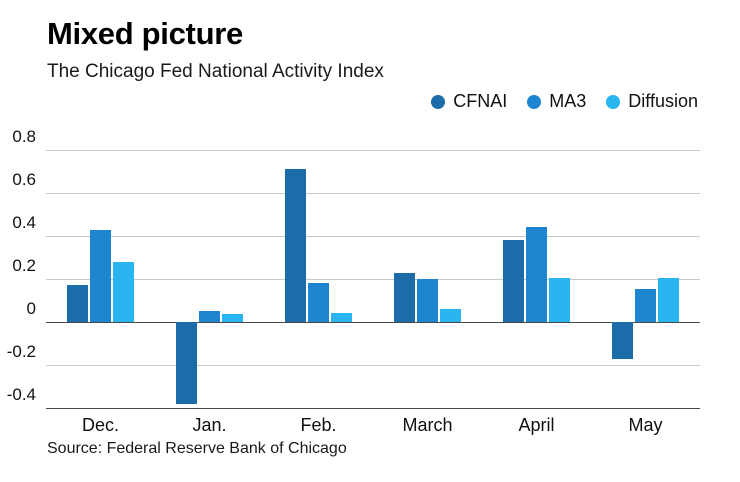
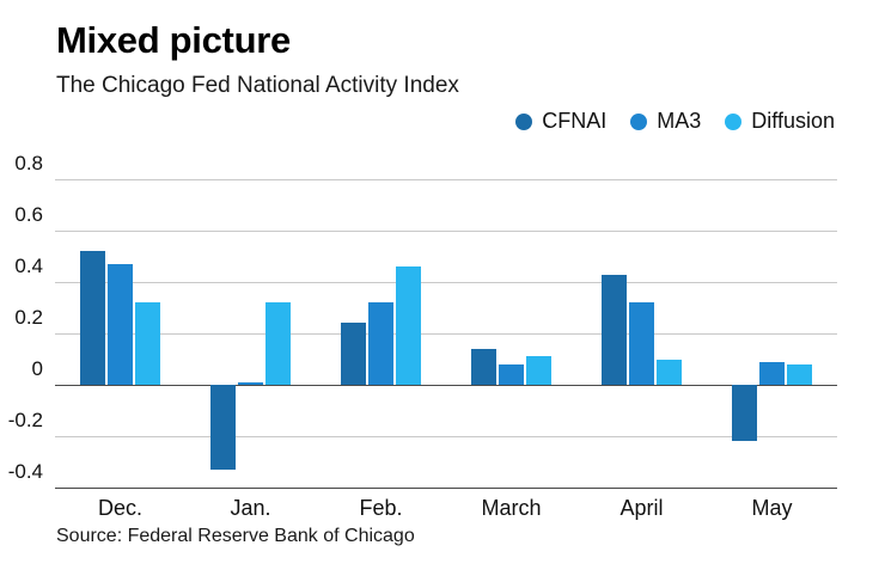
CFNAI/Dec.: 0.17 -> 0.52
MA3/Dec.: 0.43 -> 0.47
Diffusion/Dec.: 0.28 -> 0.32
CFNAI/Jan.: -0.38 -> -0.33
MA3/Jan.: 0.05 -> 0.01
Diffusion/Jan.: 0.04 -> 0.32
CFNAI/Feb.: 0.71 -> 0.24
MA3/Feb.: 0.18 -> 0.32
Diffusion/Feb.: 0.04 -> 0.46
CFNAI/March: 0.23 -> 0.14
MA3/March: 0.20 -> 0.08
Diffusion/March: 0.06 -> 0.11
CFNAI/April: 0.38 -> 0.43
MA3/April: 0.44 -> 0.32
Diffusion/April: 0.20 -> 0.10
CFNAI/May: -0.17 -> -0.22
MA3/May: 0.15 -> 0.09
Diffusion/May: 0.20 -> 0.08
